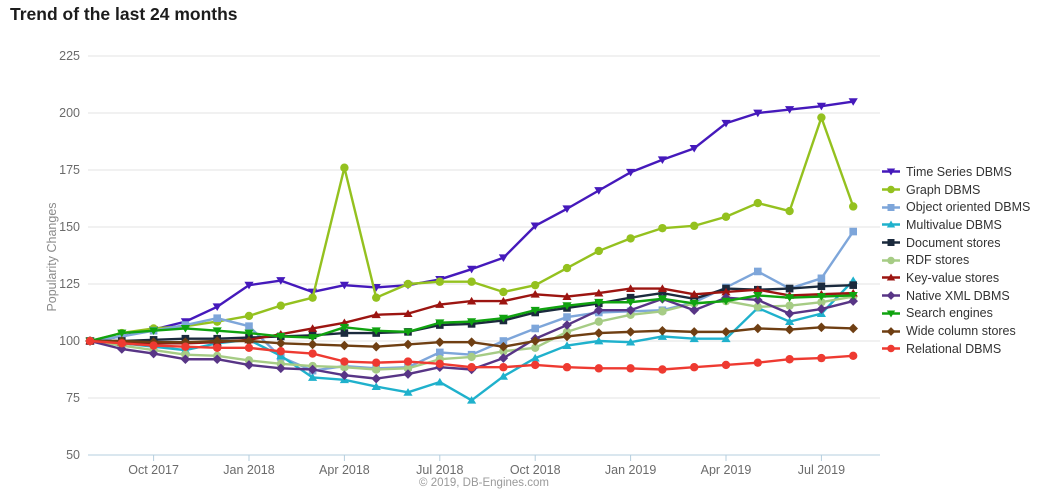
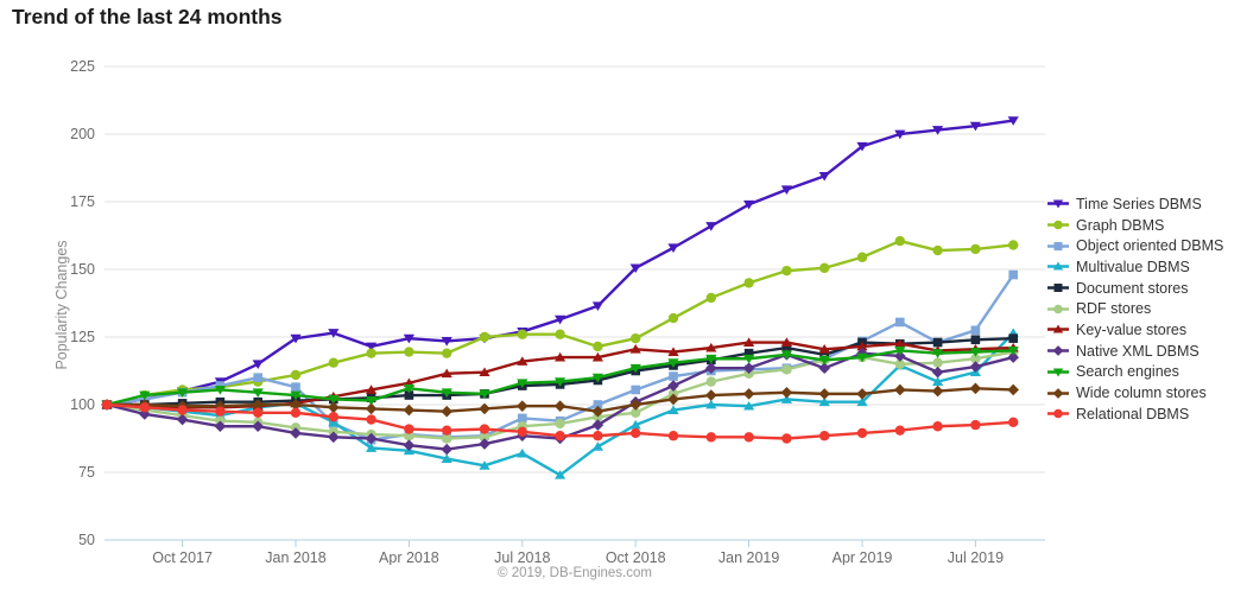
Graph DBMS/Apr 2018: 176 -> 120
Graph DBMS/Jul 2019: 198 -> 158
